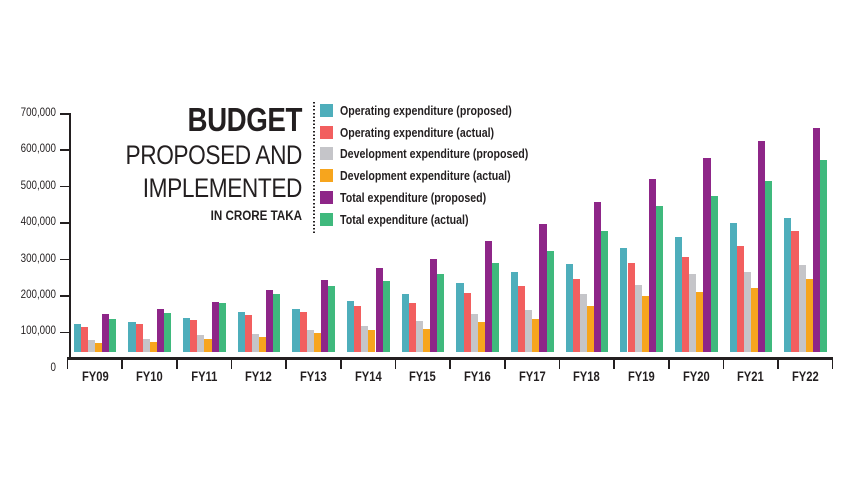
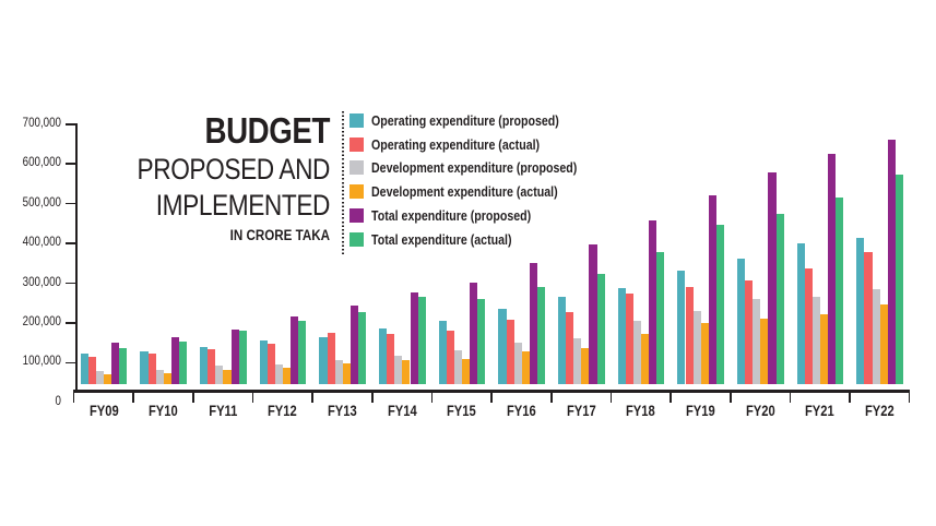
Operating expenditure (actual)/FY13: 110000 -> 130000
Total expenditure (actual)/FY14: 200000 -> 220000
Operating expenditure (actual)/FY18: 200000 -> 230000
